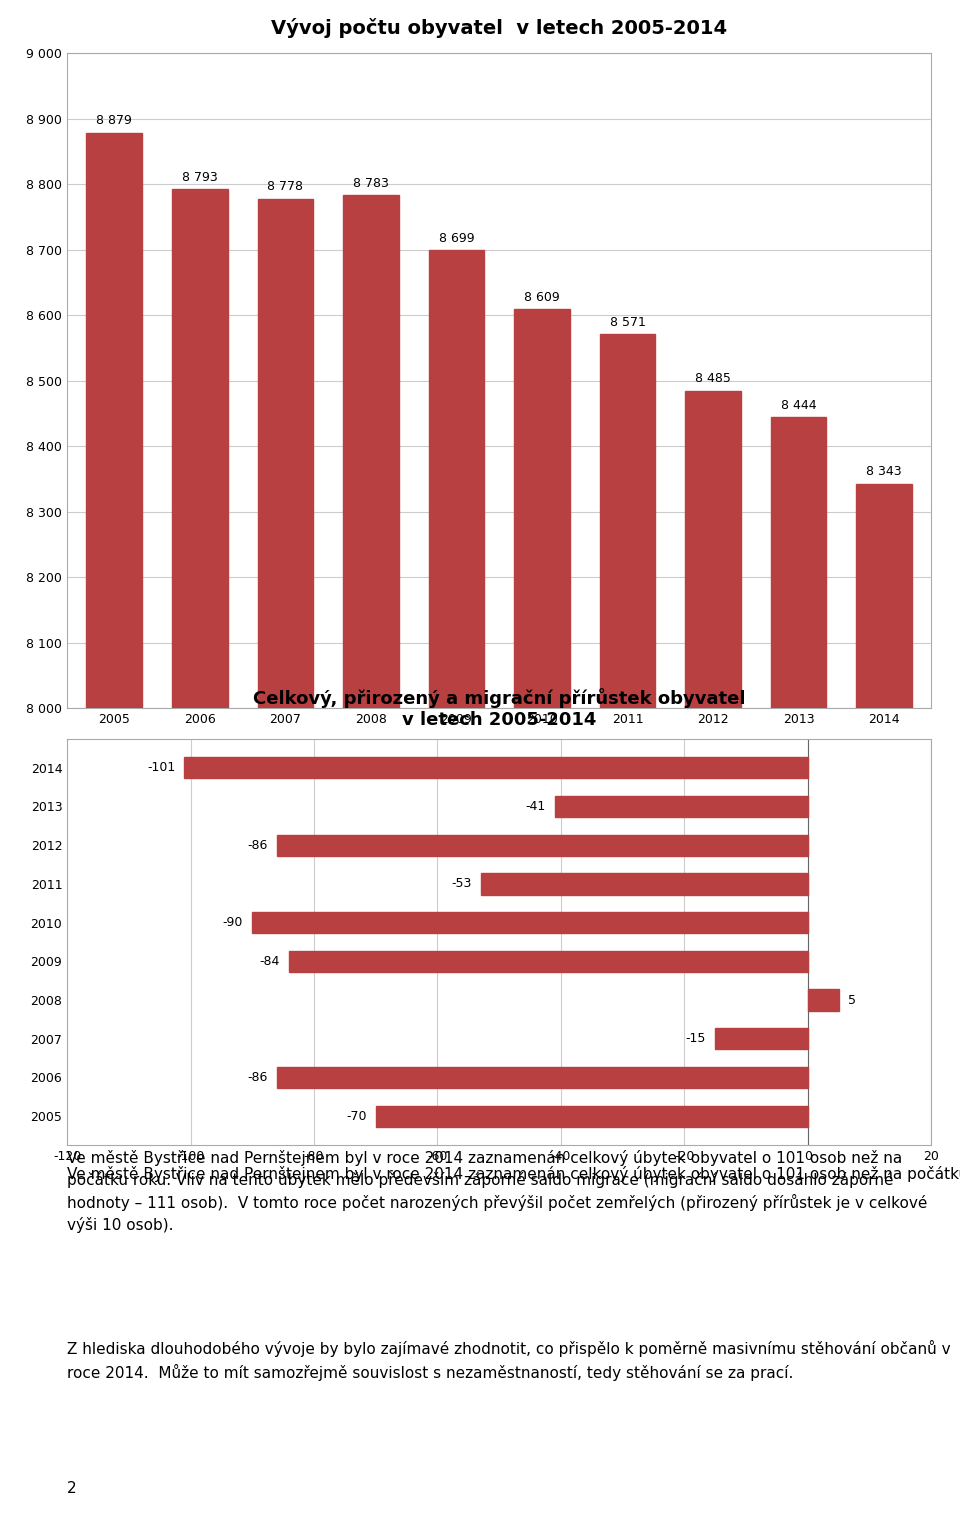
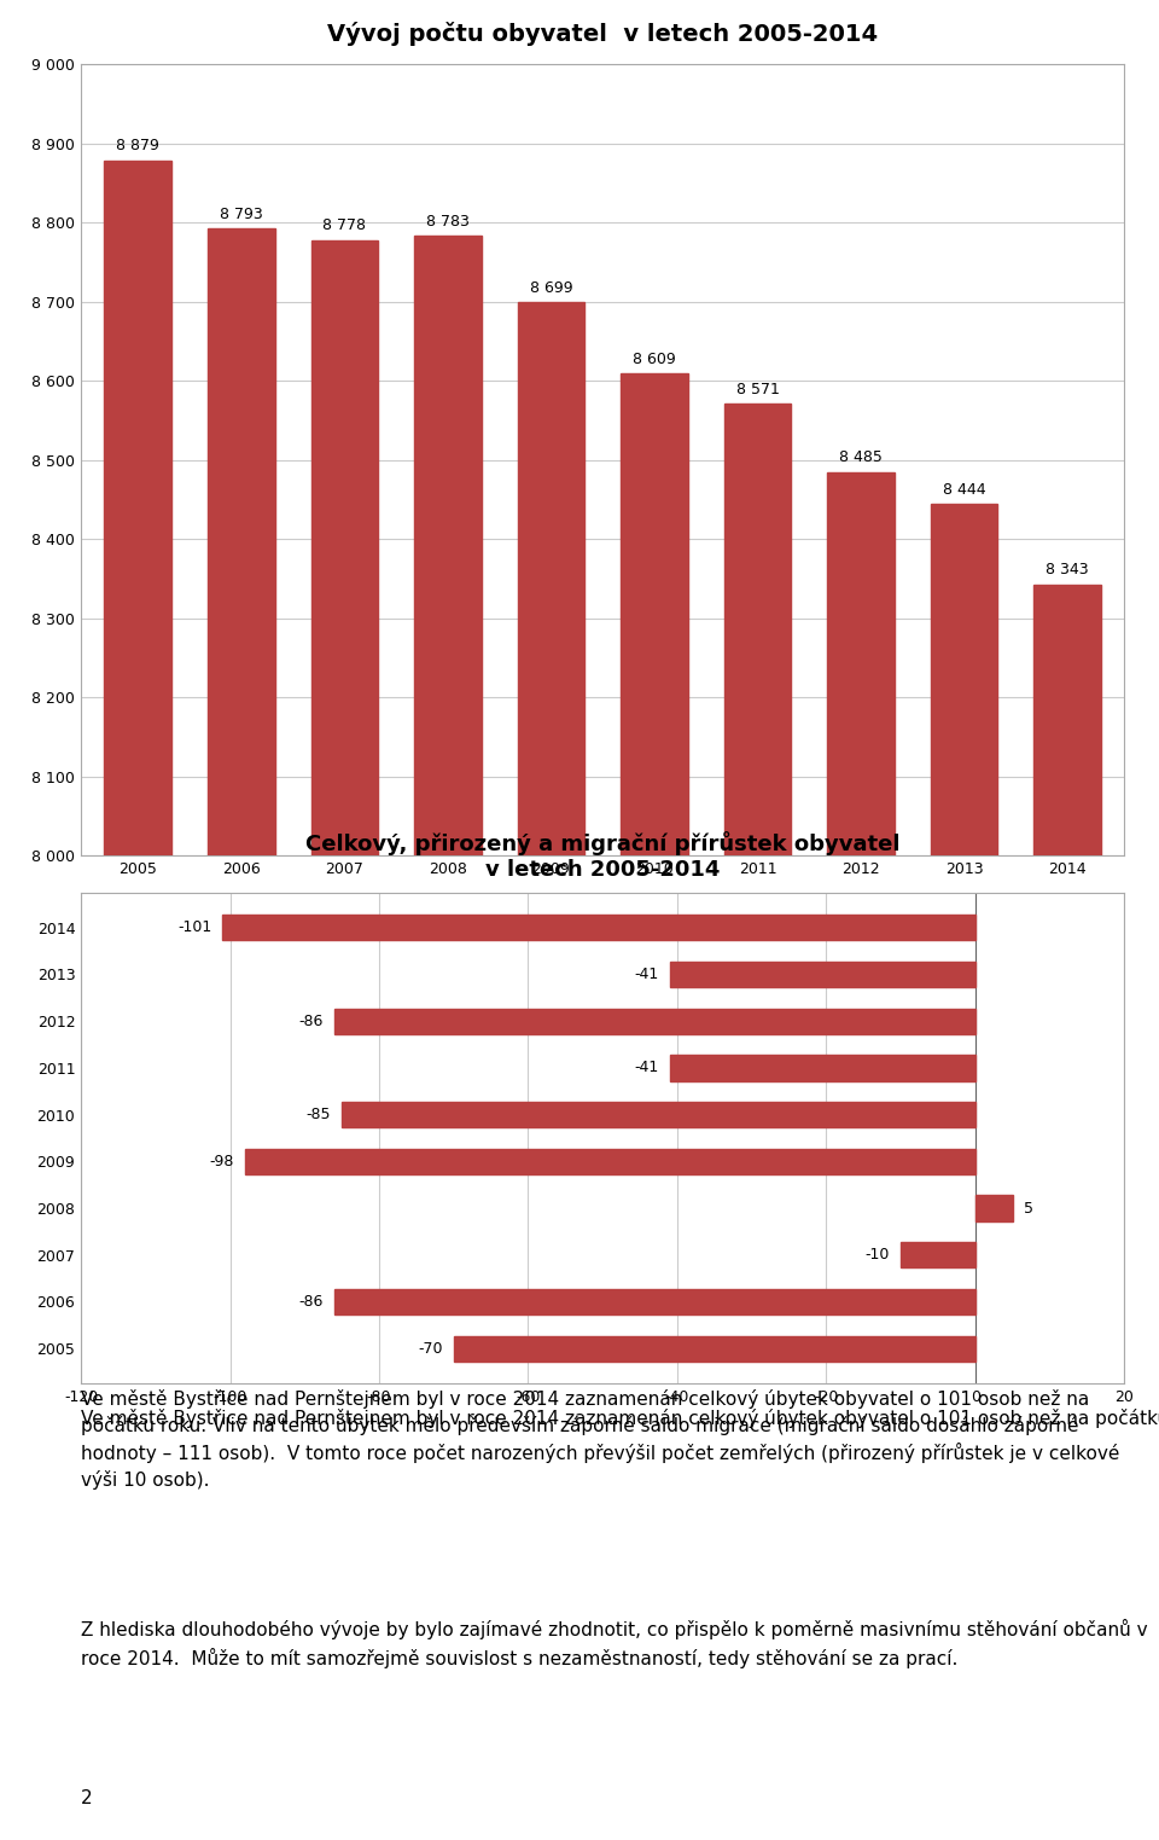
2011: -53 -> -41
2010: -90 -> -85
2009: -84 -> -98
2007: -15 -> -10
